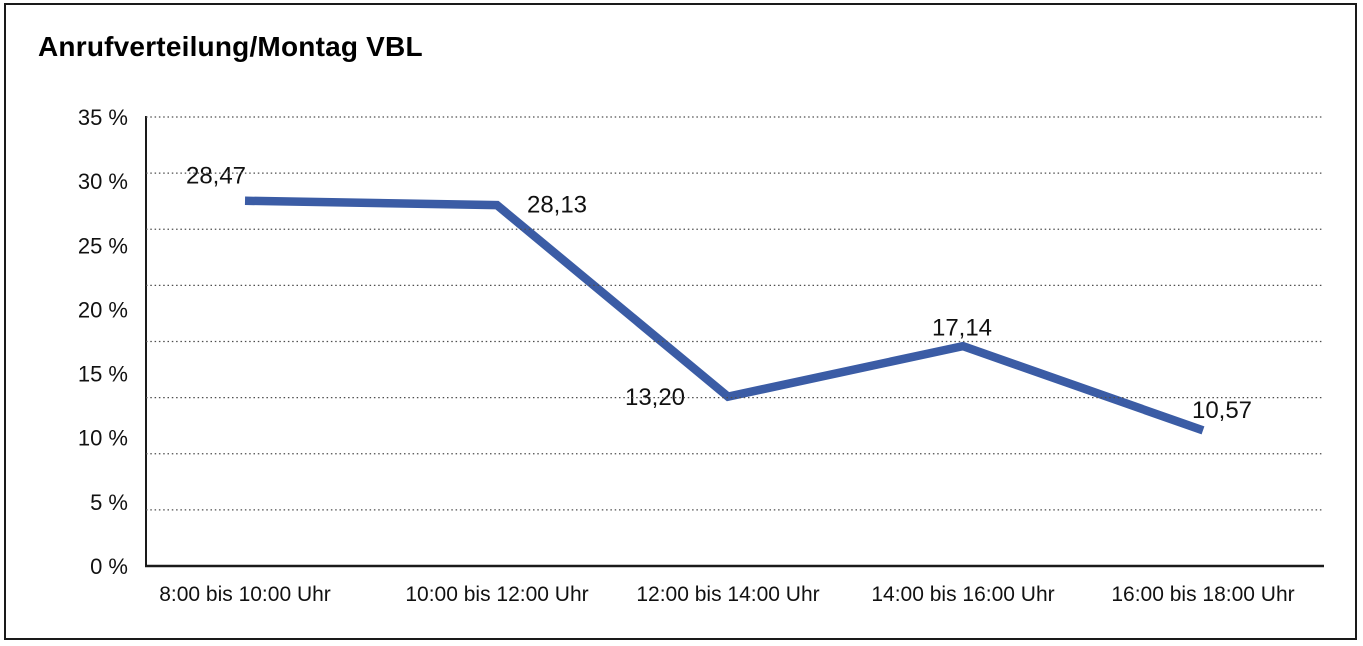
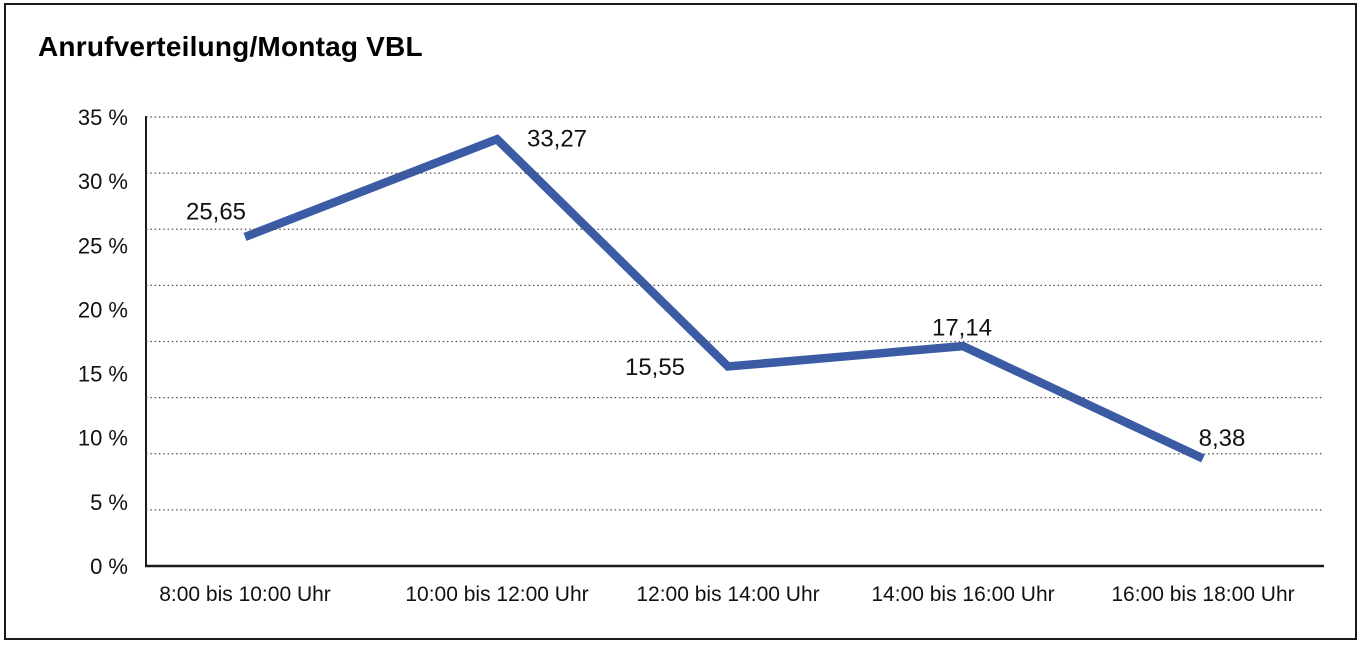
8:00 bis 10:00 Uhr: 28,47 -> 25,65
10:00 bis 12:00 Uhr: 28,13 -> 33,27
12:00 bis 14:00 Uhr: 13,20 -> 15,55
16:00 bis 18:00 Uhr: 10,57 -> 8,38
